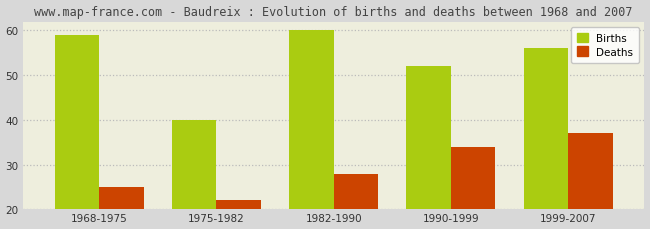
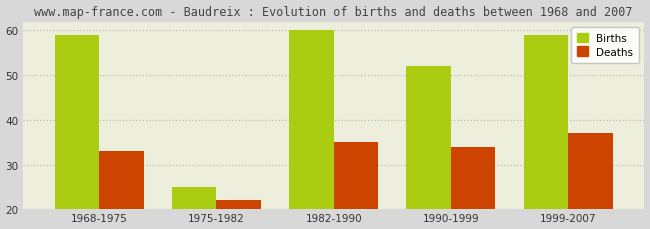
Deaths/1968-1975: 25 -> 33
Births/1975-1982: 40 -> 25
Deaths/1982-1990: 28 -> 35
Births/1999-2007: 56 -> 59
